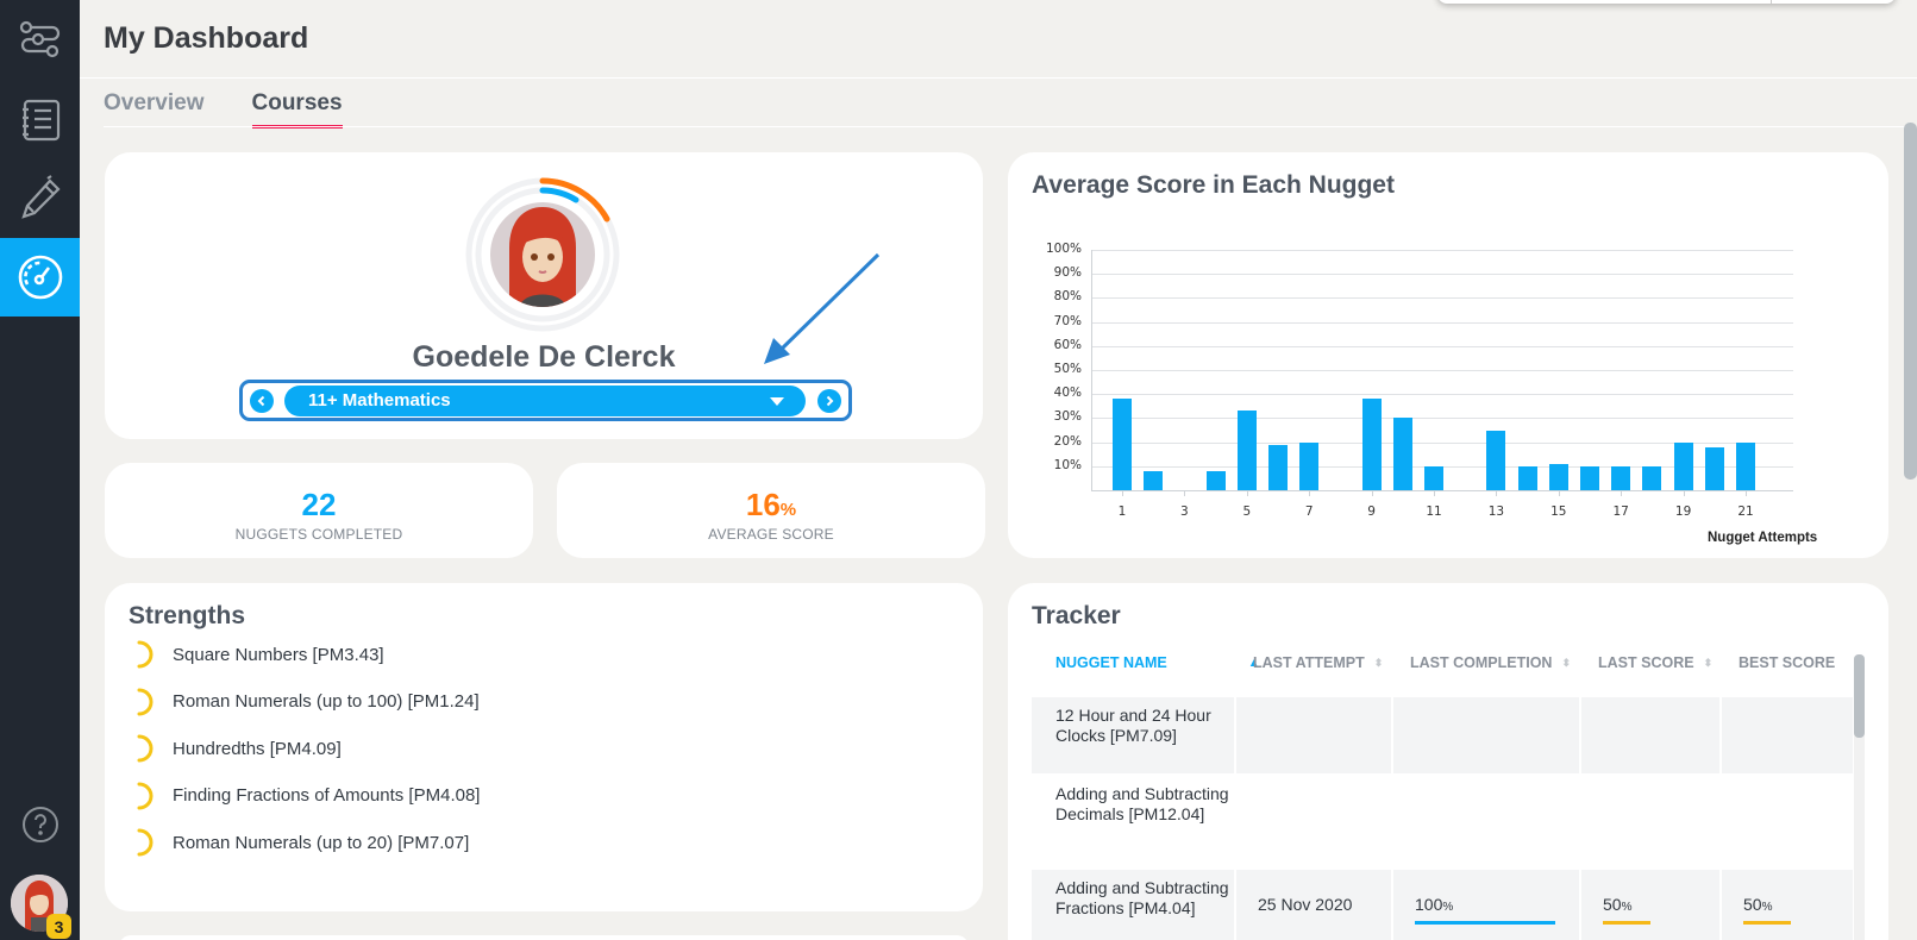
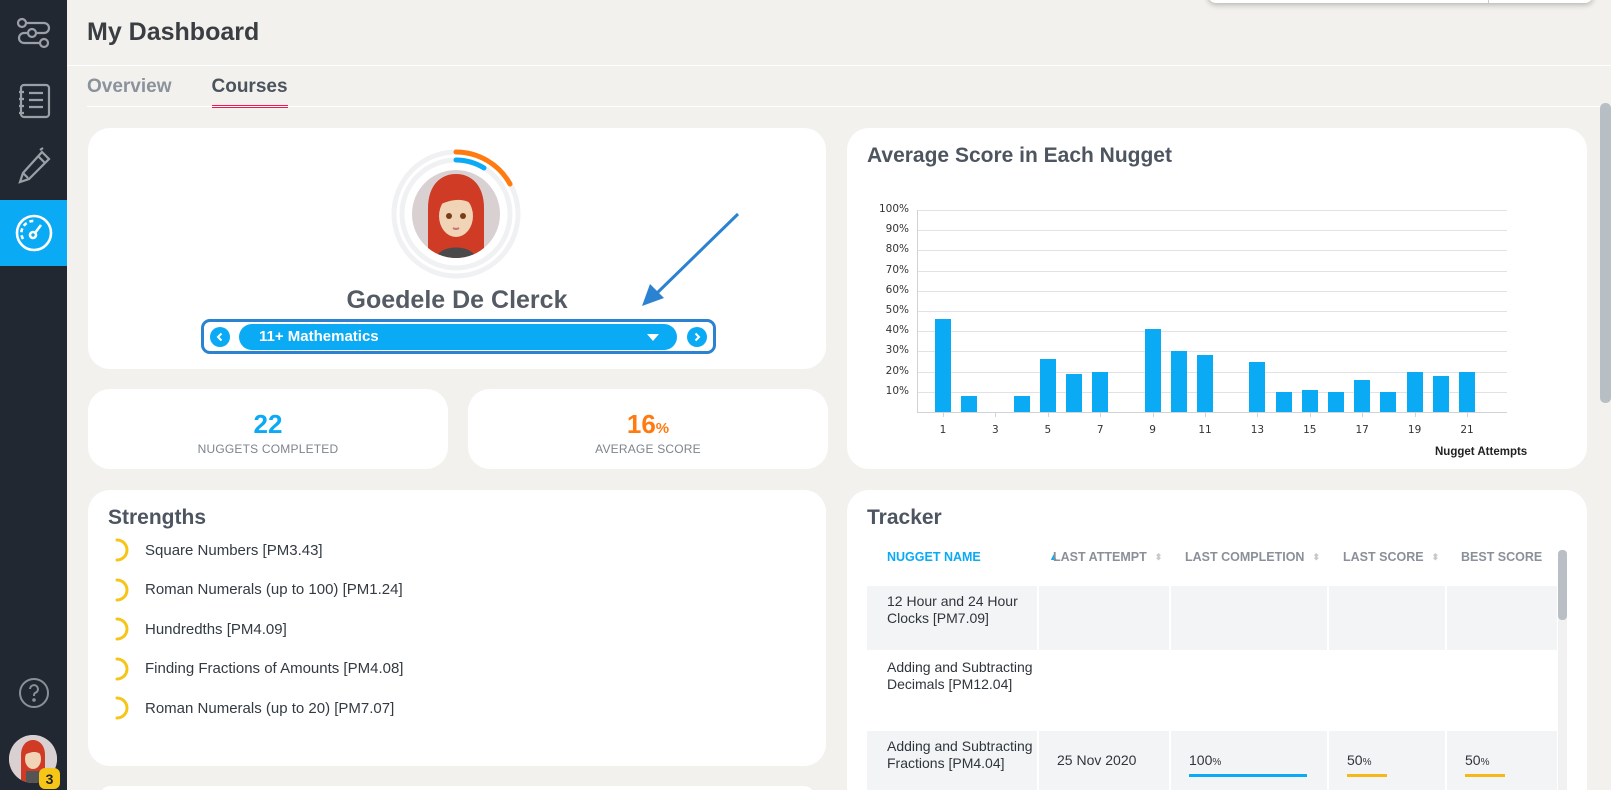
1: 38% -> 46%
5: 33% -> 26%
9: 38% -> 41%
11: 10% -> 28%
17: 10% -> 16%
